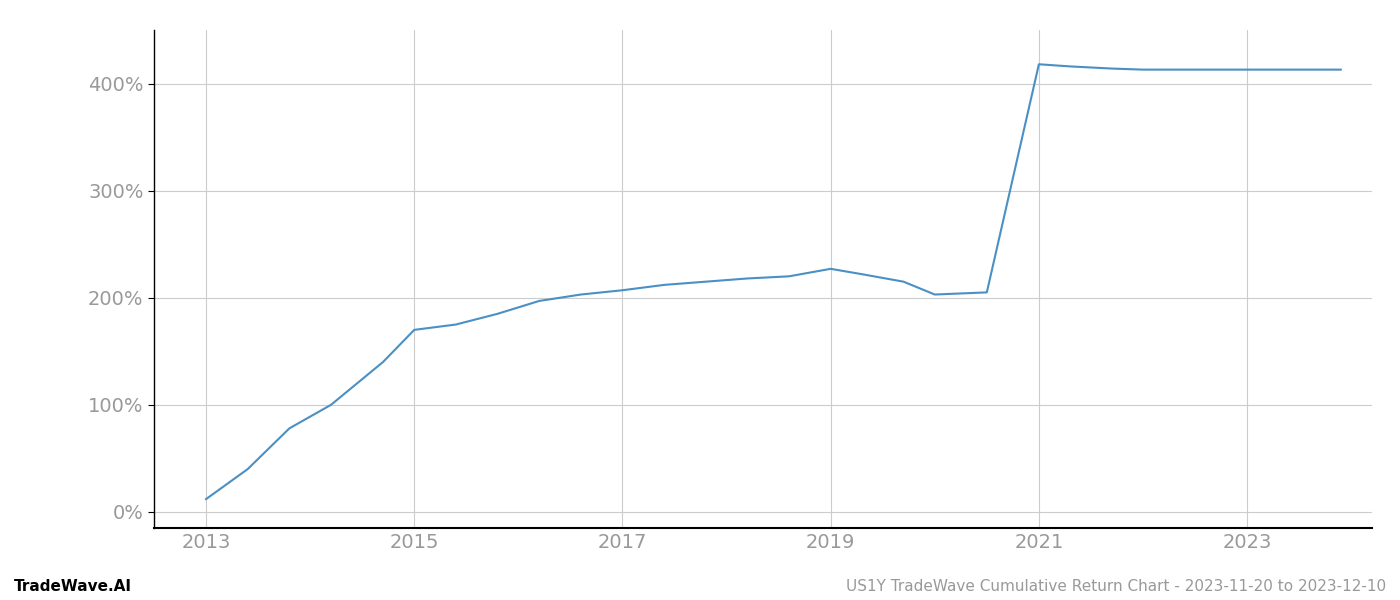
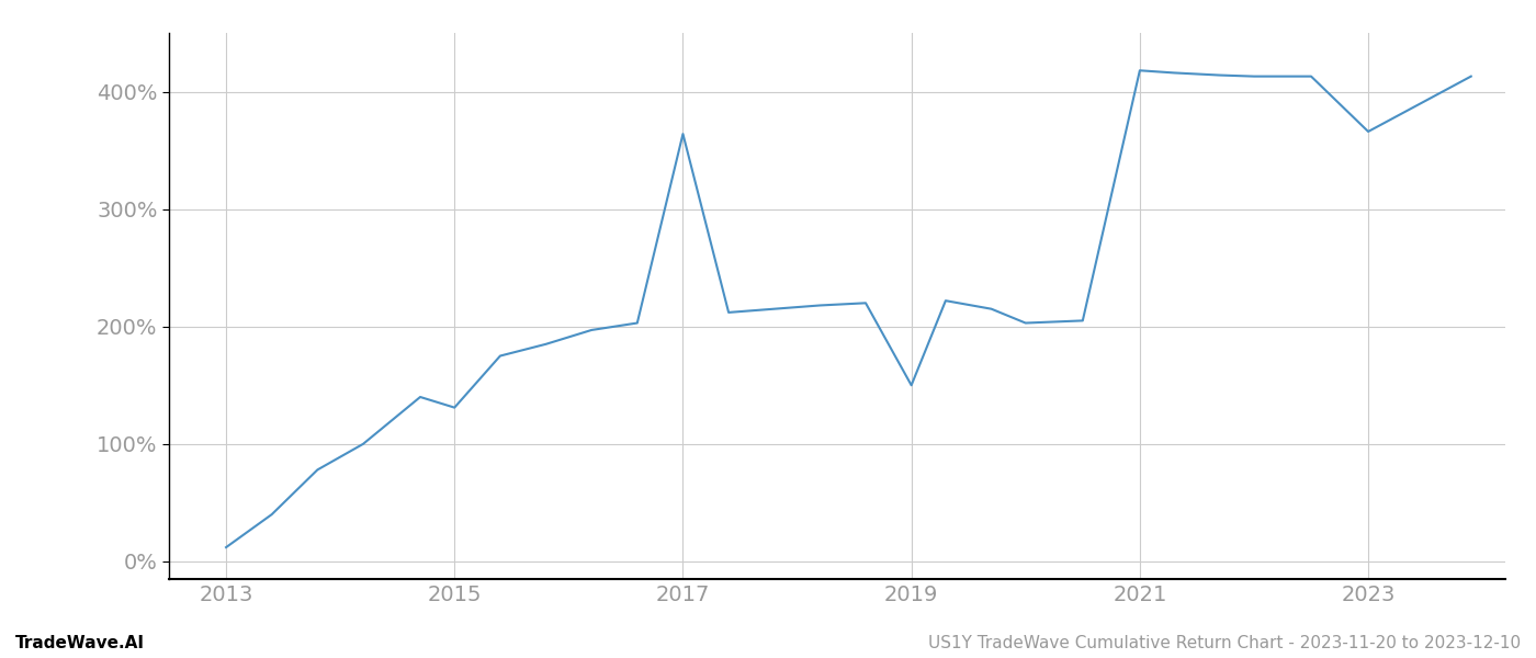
2015: 170% -> 131%
2017: 207% -> 364%
2019: 227% -> 150%
2023: 413% -> 366%
